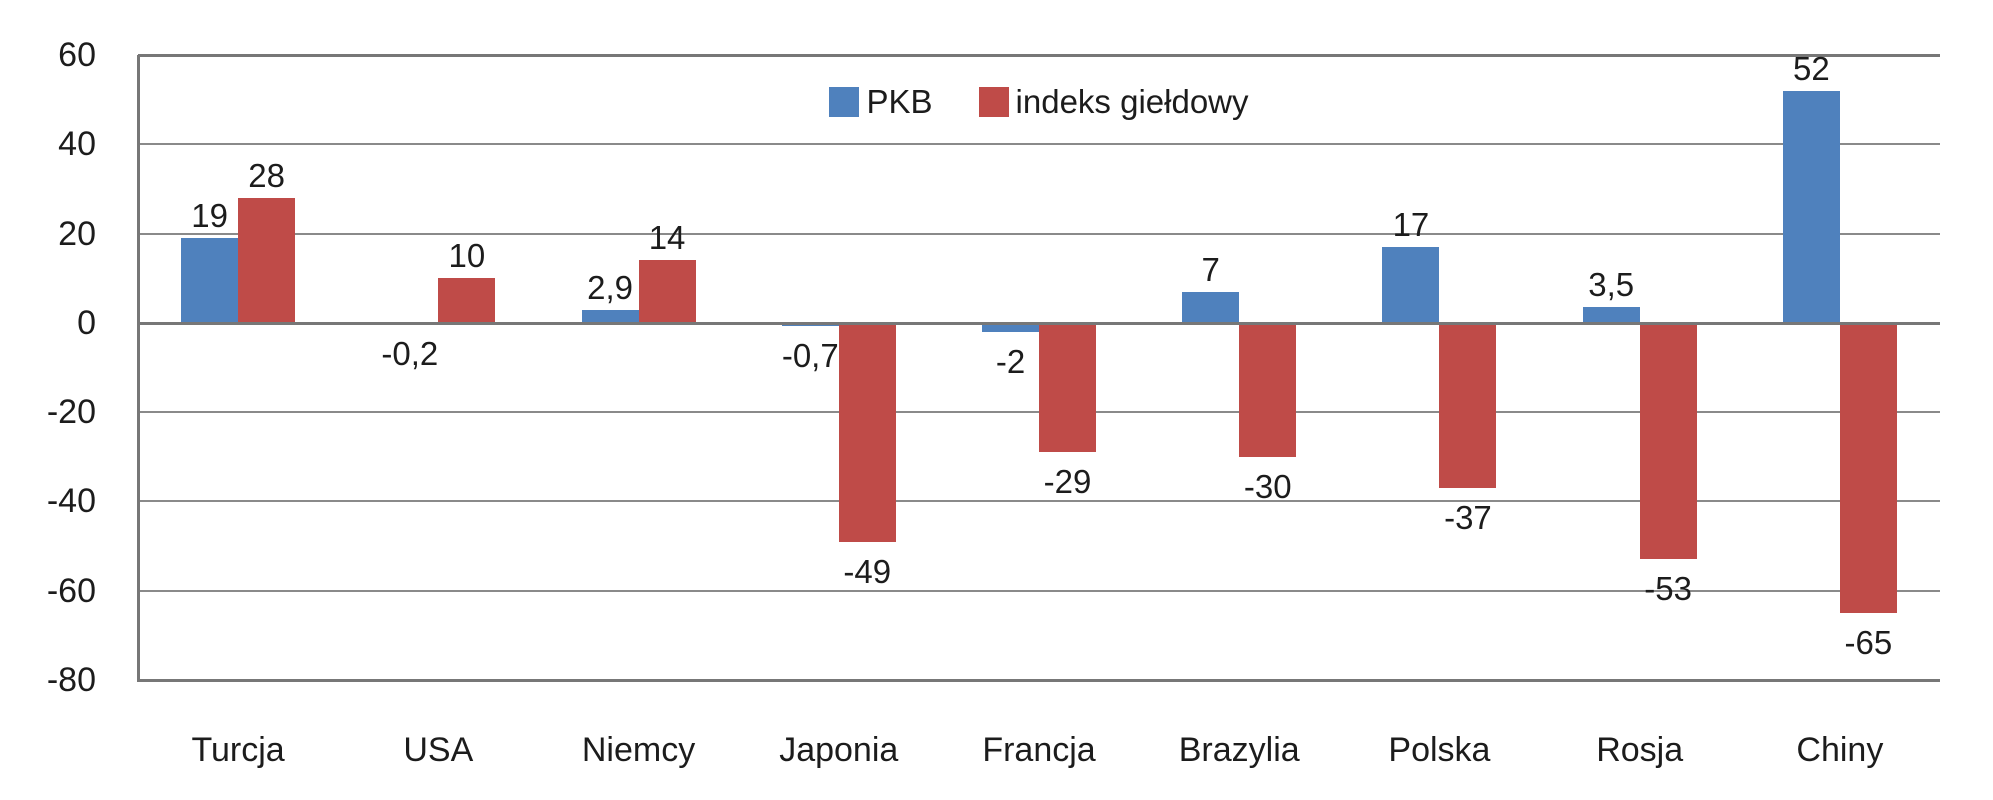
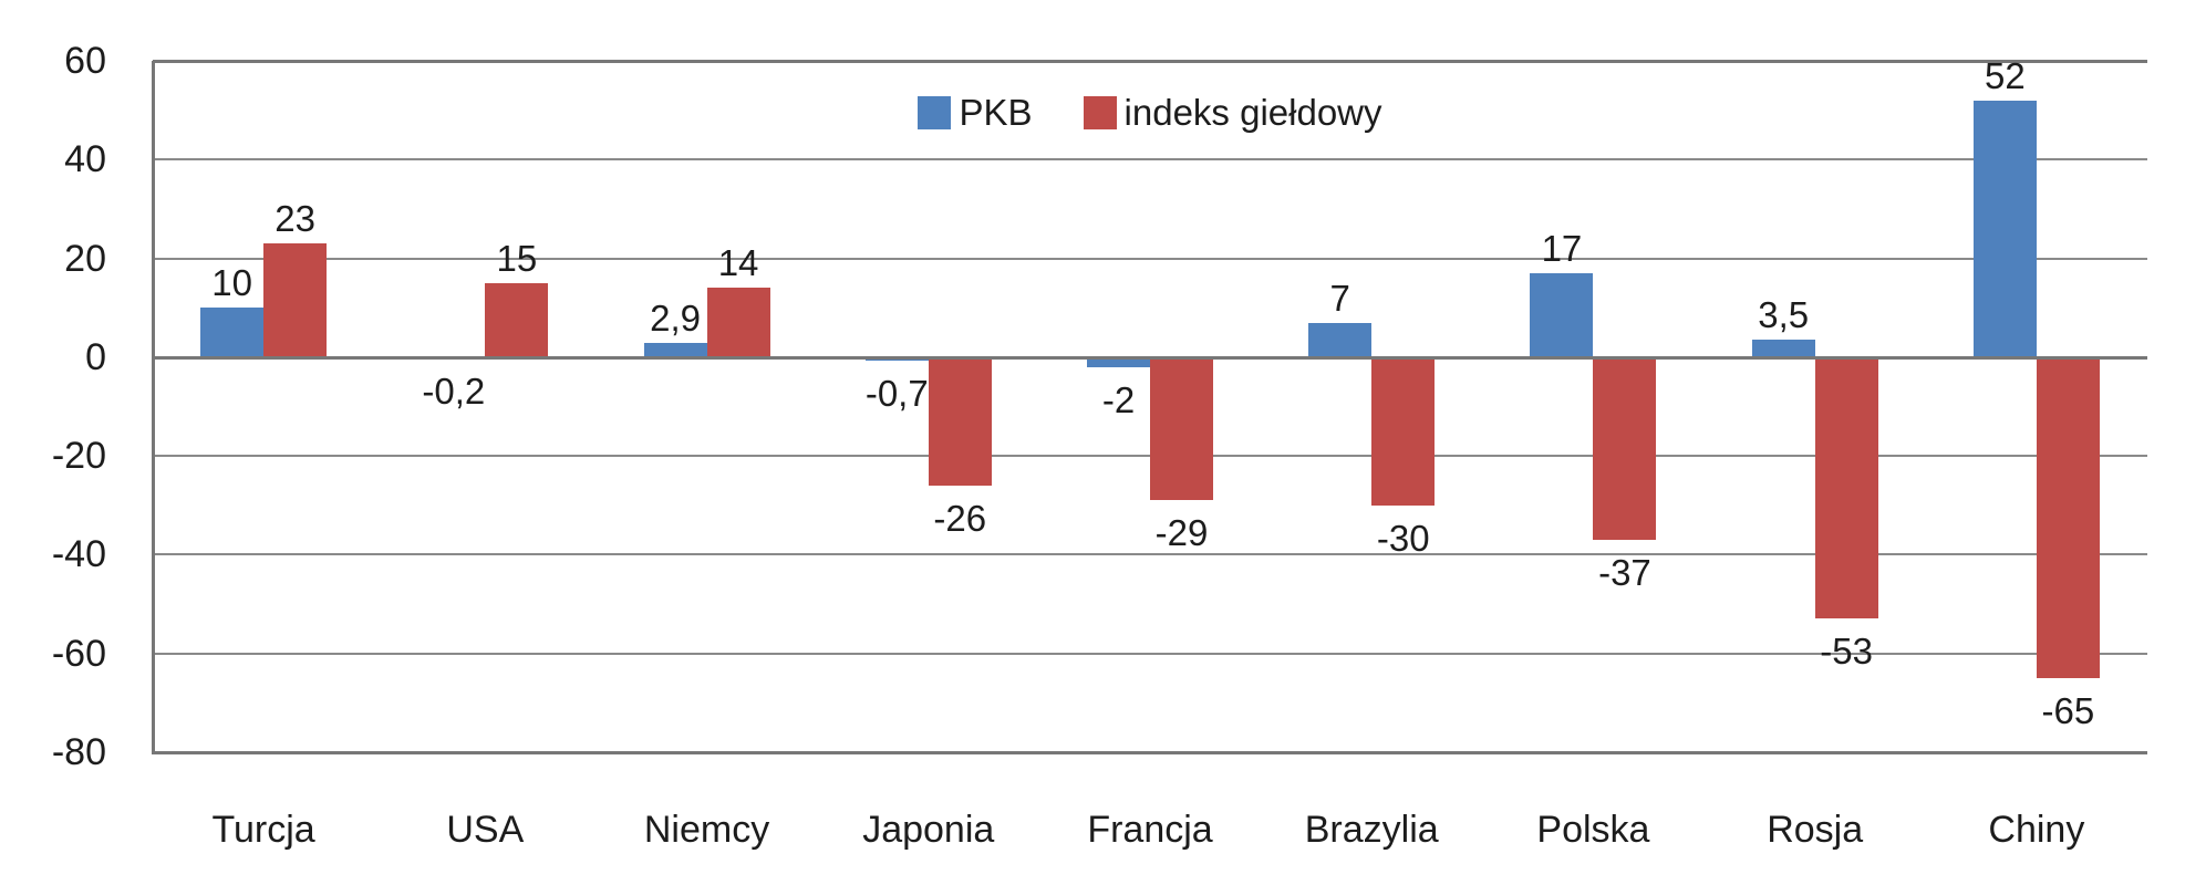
PKB/Turcja: 19 -> 10
indeks giełdowy/Turcja: 28 -> 23
indeks giełdowy/USA: 10 -> 15
indeks giełdowy/Japonia: -49 -> -26
